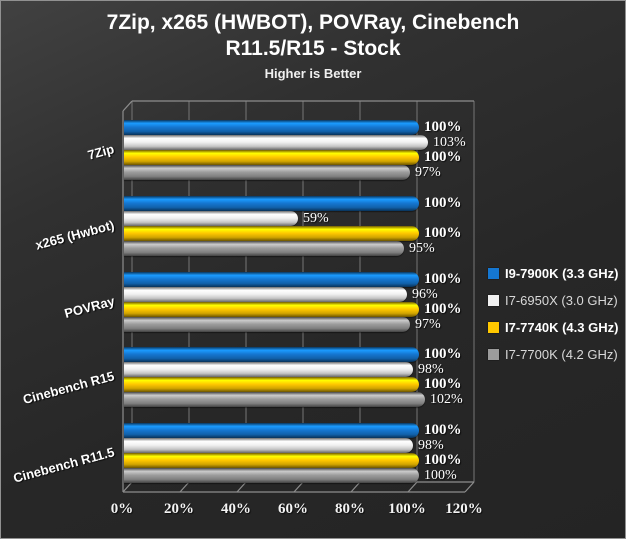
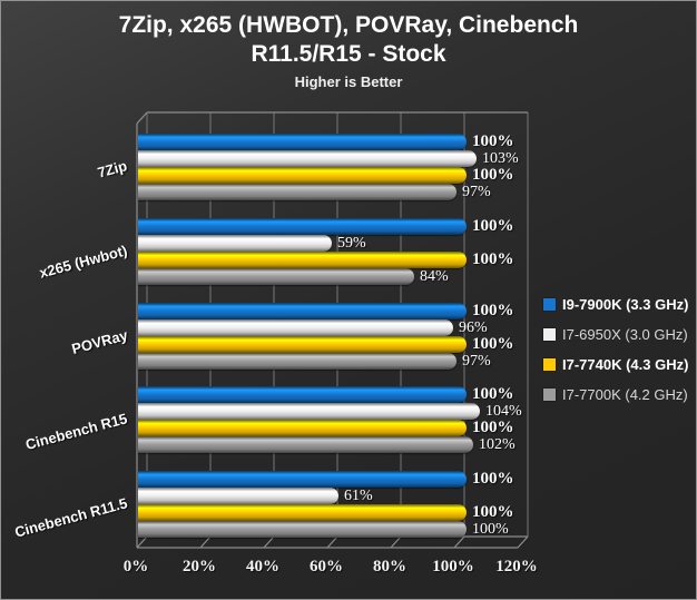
I7-7700K (4.2 GHz)/x265 (Hwbot): 95% -> 84%
I7-6950X (3.0 GHz)/Cinebench R15: 98% -> 104%
I7-6950X (3.0 GHz)/Cinebench R11.5: 98% -> 61%
